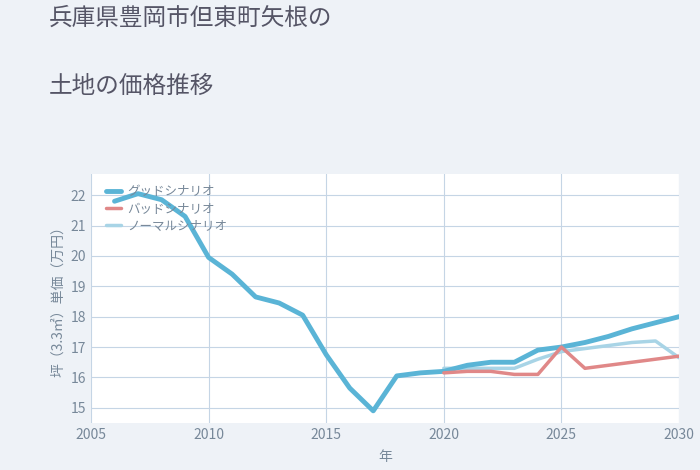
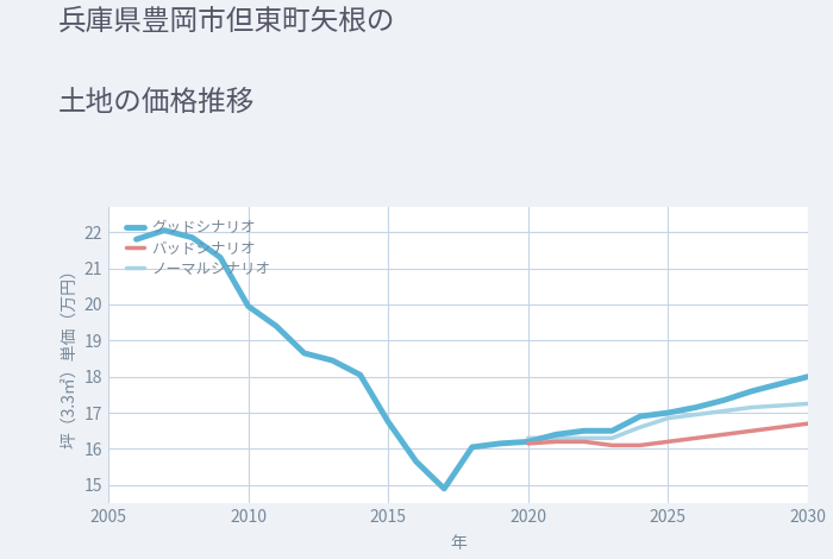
バッドシナリオ/2025: 17.00 -> 16.20
ノーマルシナリオ/2030: 16.65 -> 17.25
